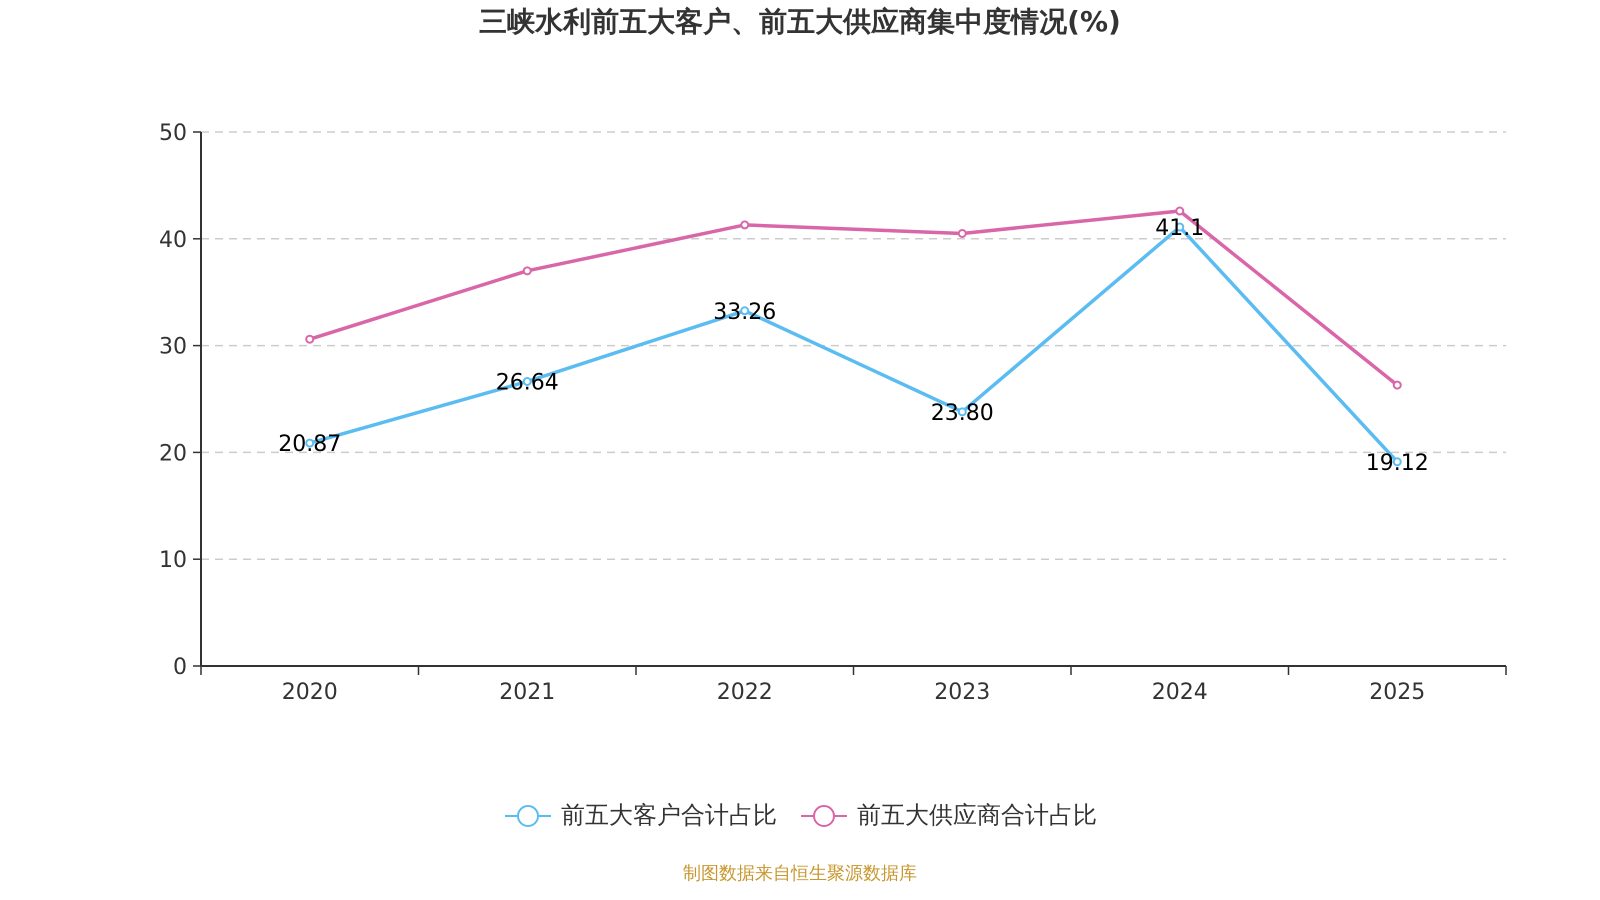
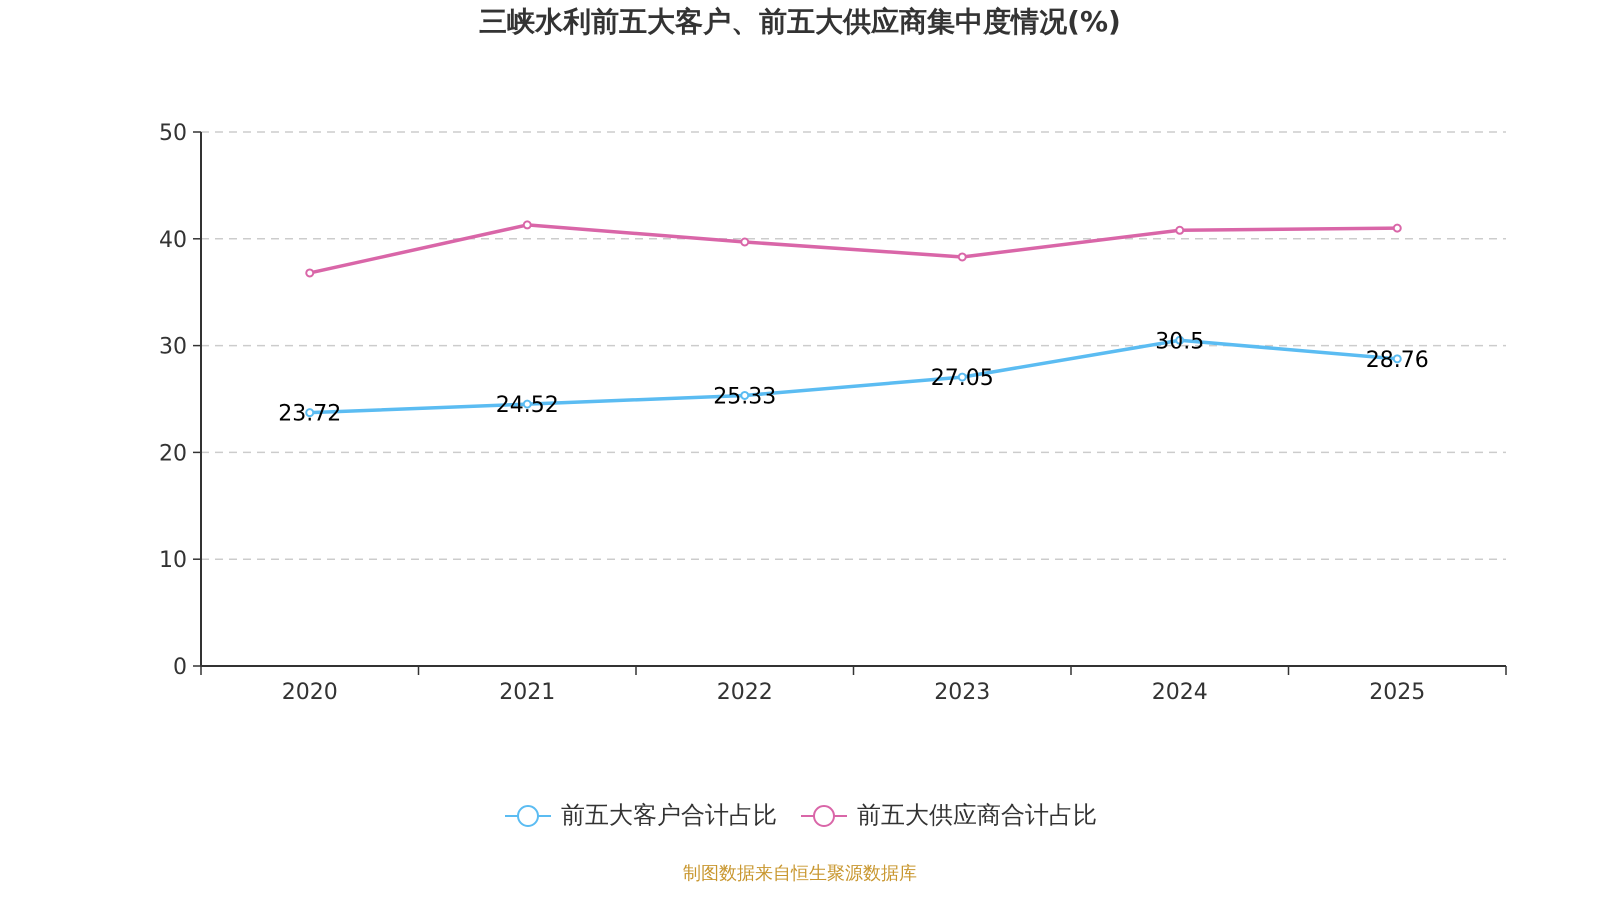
前五大客户合计占比/2020: 20.87 -> 23.72
前五大供应商合计占比/2020: 30.6 -> 36.8
前五大客户合计占比/2021: 26.64 -> 24.52
前五大供应商合计占比/2021: 37.0 -> 41.3
前五大客户合计占比/2022: 33.26 -> 25.33
前五大供应商合计占比/2022: 41.3 -> 39.7
前五大客户合计占比/2023: 23.80 -> 27.05
前五大供应商合计占比/2023: 40.5 -> 38.3
前五大客户合计占比/2024: 41.1 -> 30.5
前五大供应商合计占比/2024: 42.6 -> 40.8
前五大客户合计占比/2025: 19.12 -> 28.76
前五大供应商合计占比/2025: 26.3 -> 41.0
